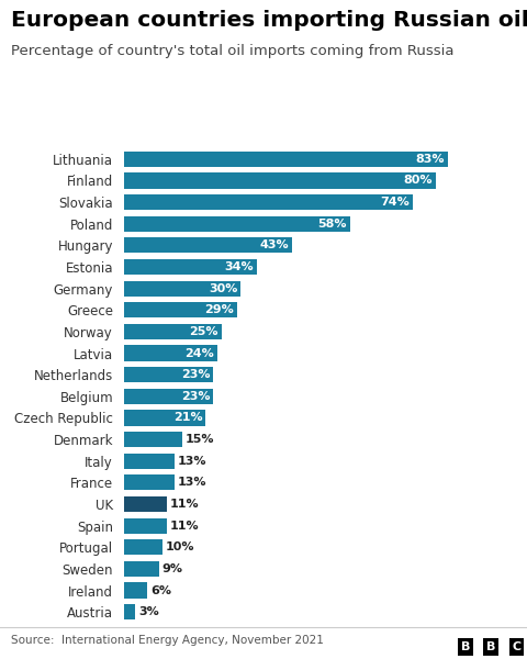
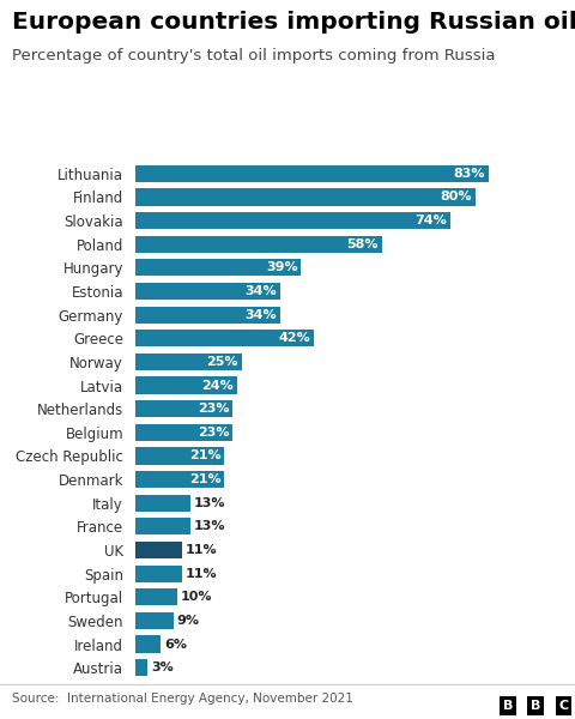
Hungary: 43% -> 39%
Germany: 30% -> 34%
Greece: 29% -> 42%
Denmark: 15% -> 21%
